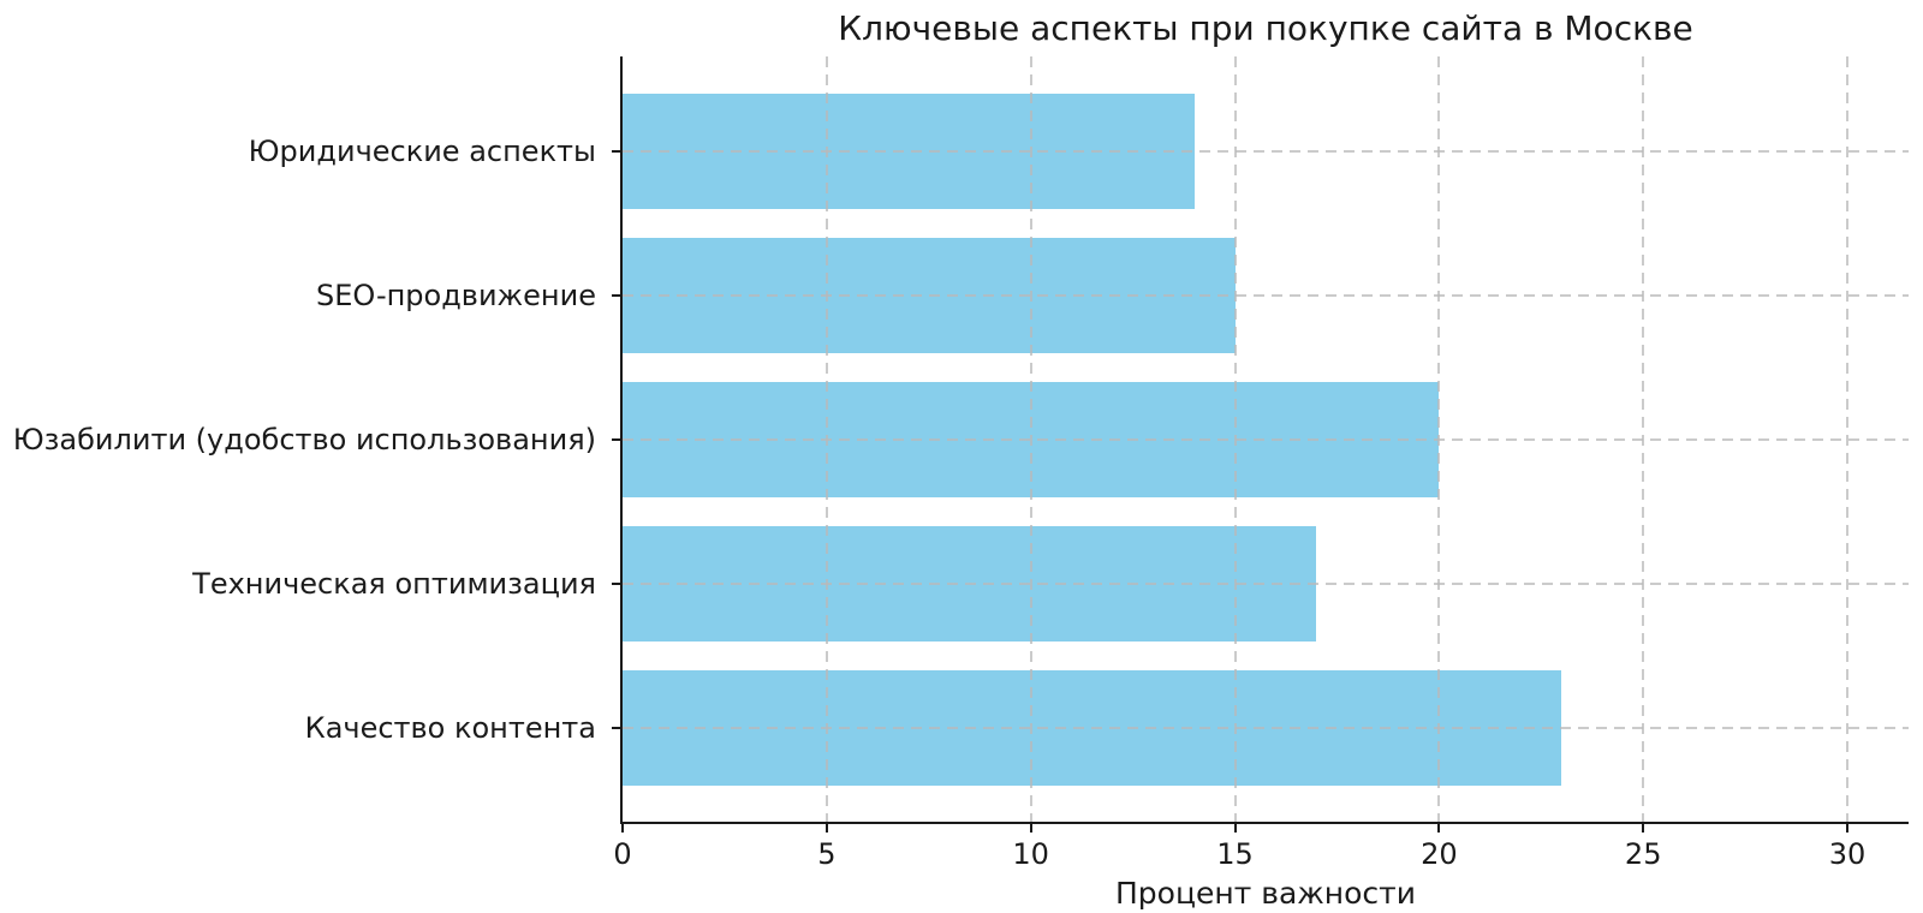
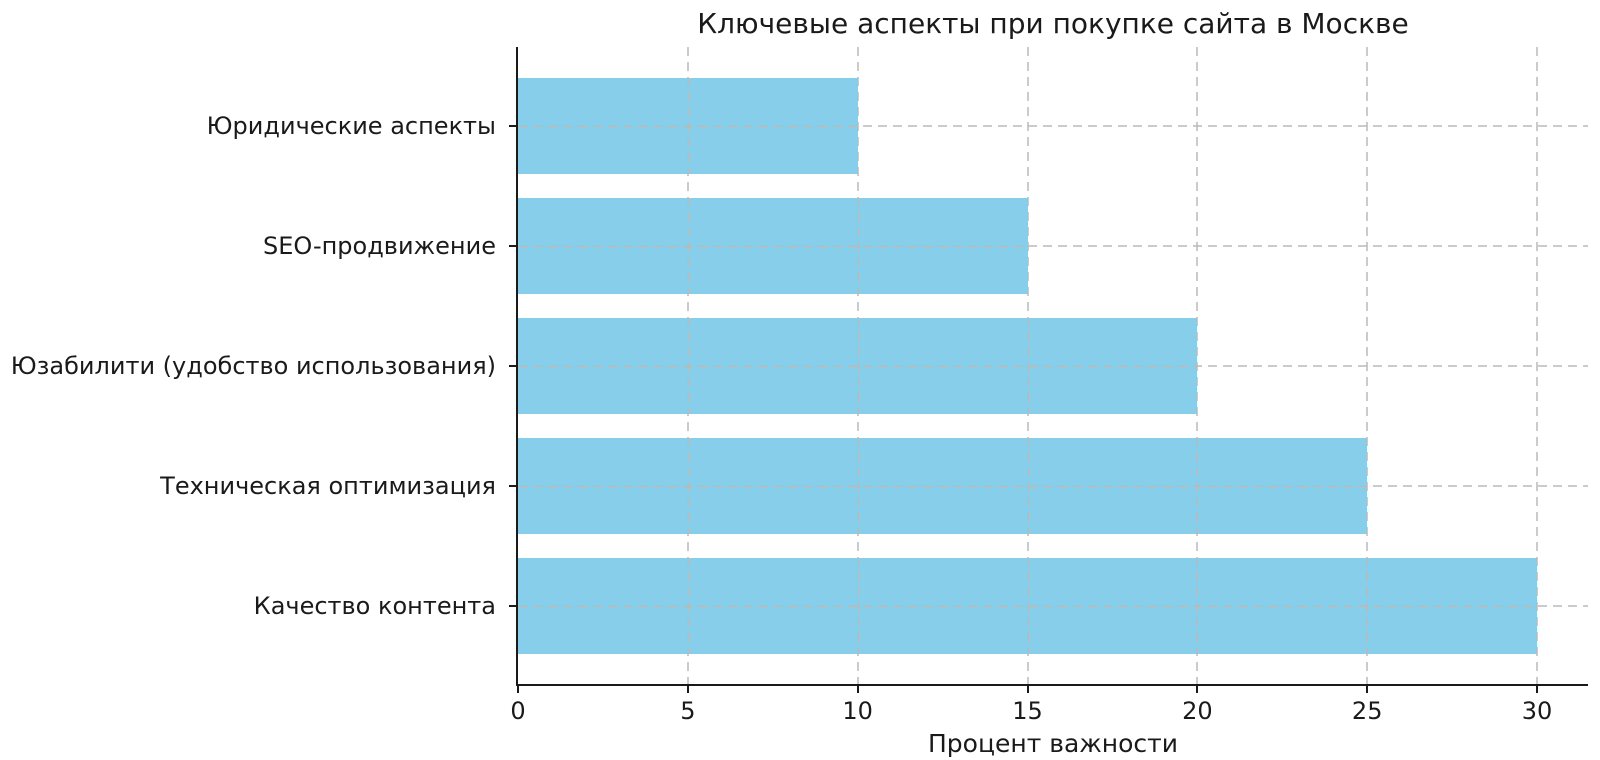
Юридические аспекты: 14 -> 10
Техническая оптимизация: 17 -> 25
Качество контента: 23 -> 30
